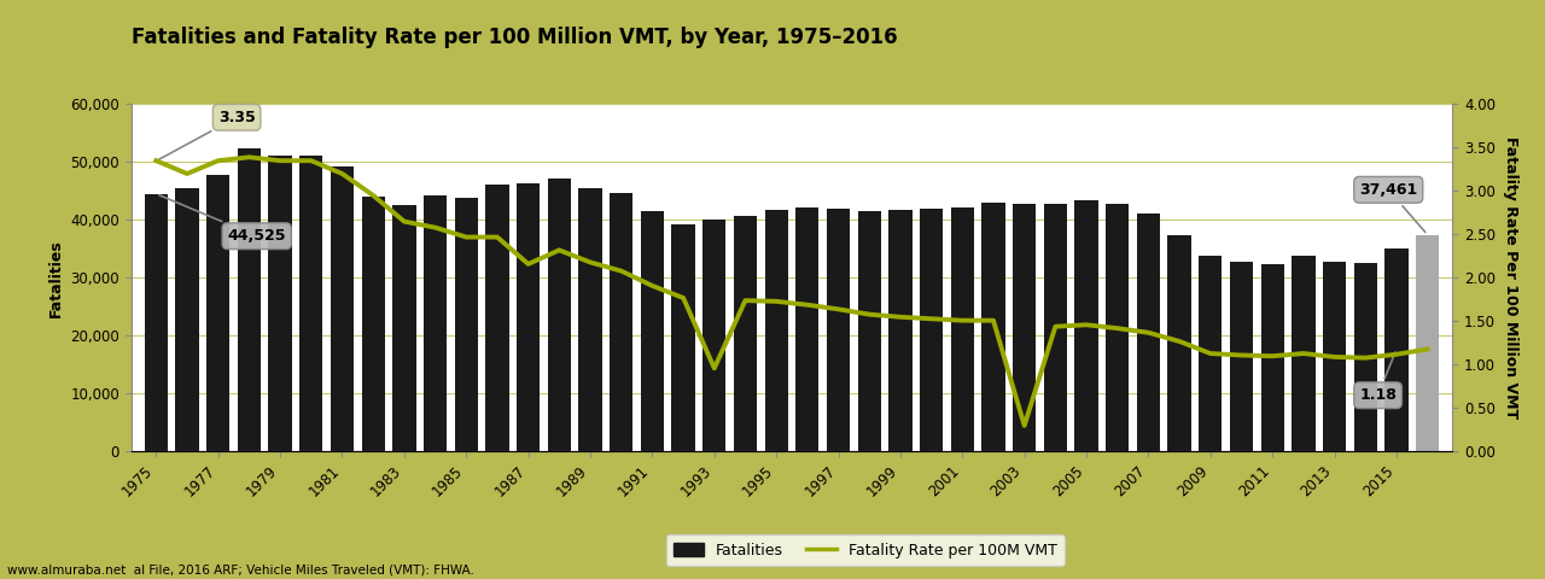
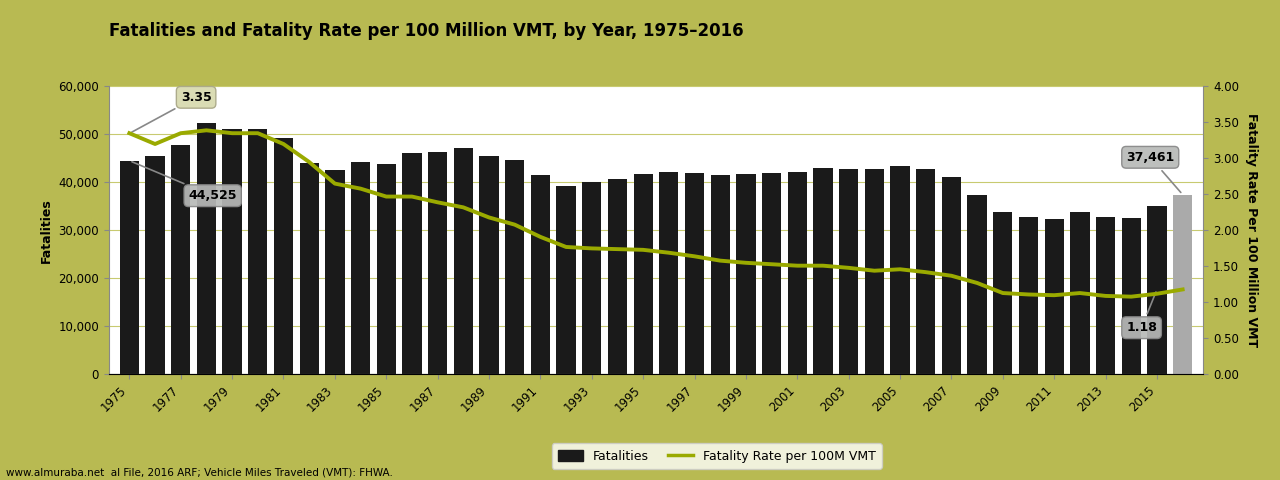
Fatality Rate per 100M VMT/1987: 2.16 -> 2.39
Fatality Rate per 100M VMT/1993: 0.96 -> 1.75
Fatality Rate per 100M VMT/2003: 0.30 -> 1.48
